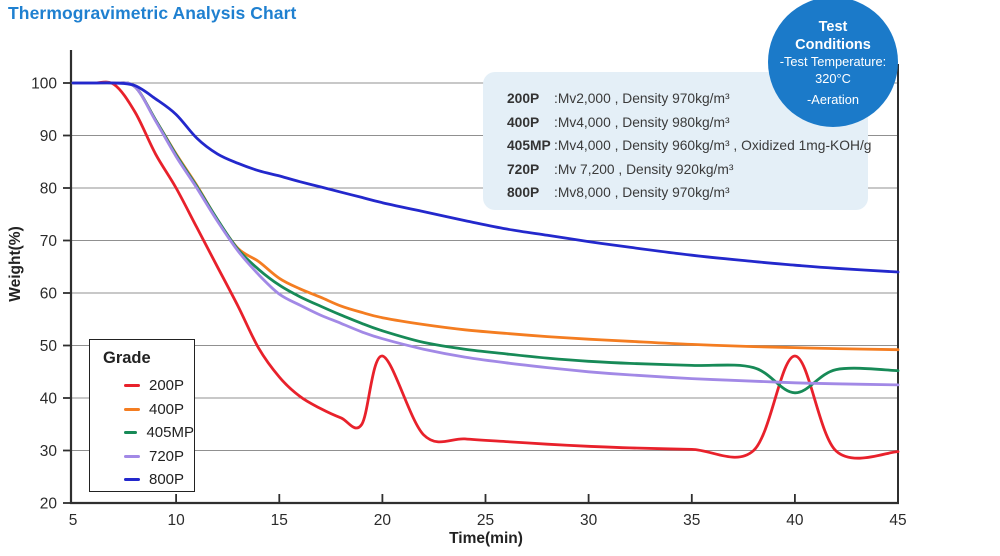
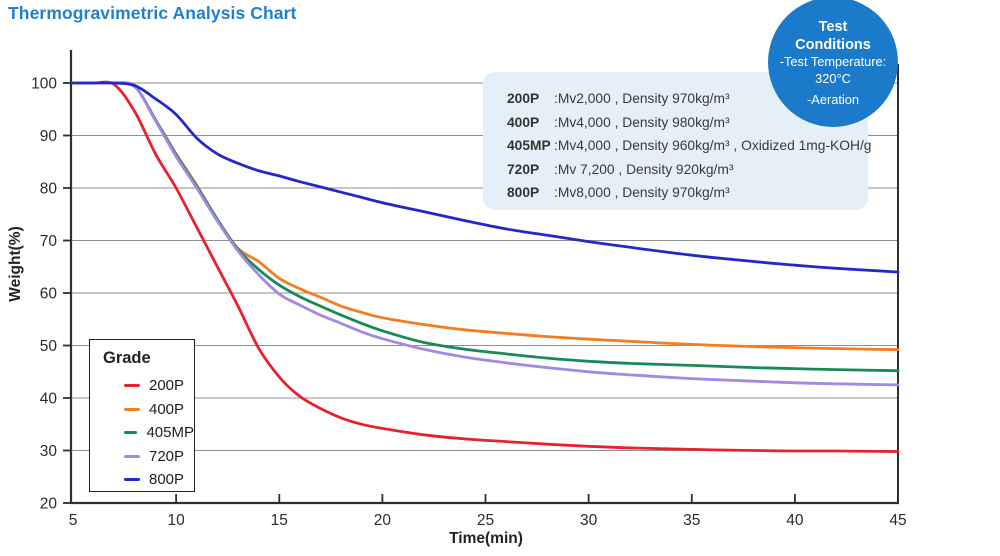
200P/20: 48 -> 34
200P/40: 48 -> 30
405MP/40: 41 -> 46
